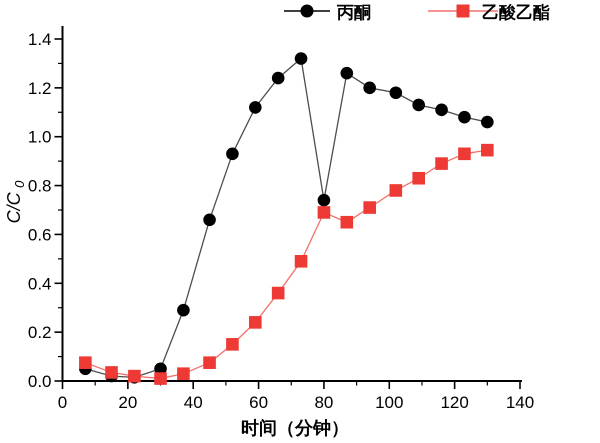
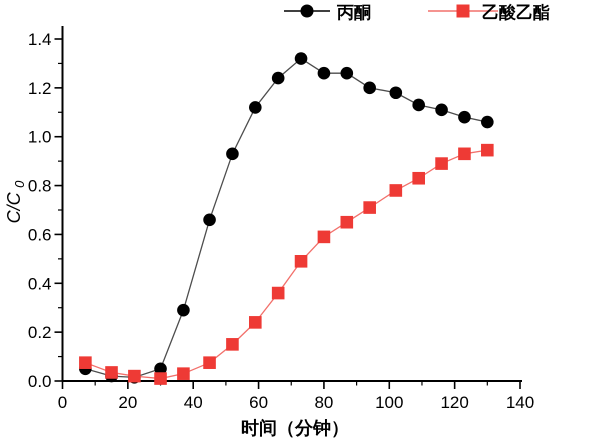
丙酮/80: 0.74 -> 1.26
乙酸乙酯/80: 0.69 -> 0.59
